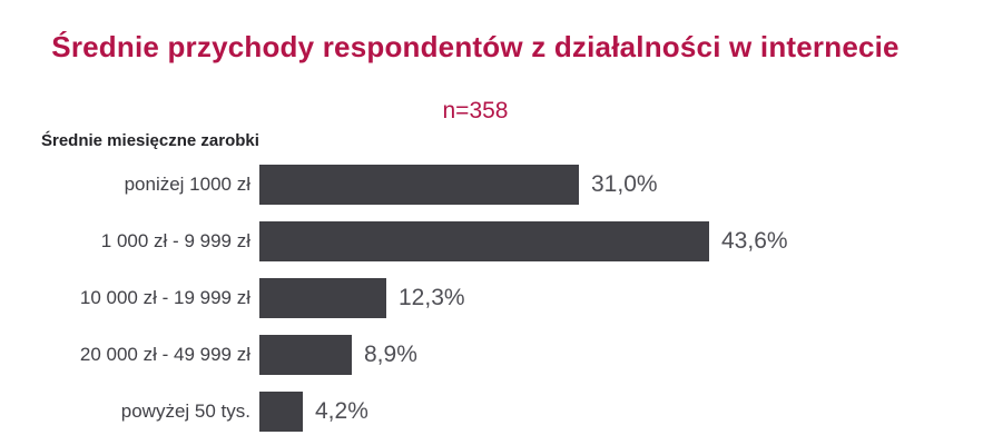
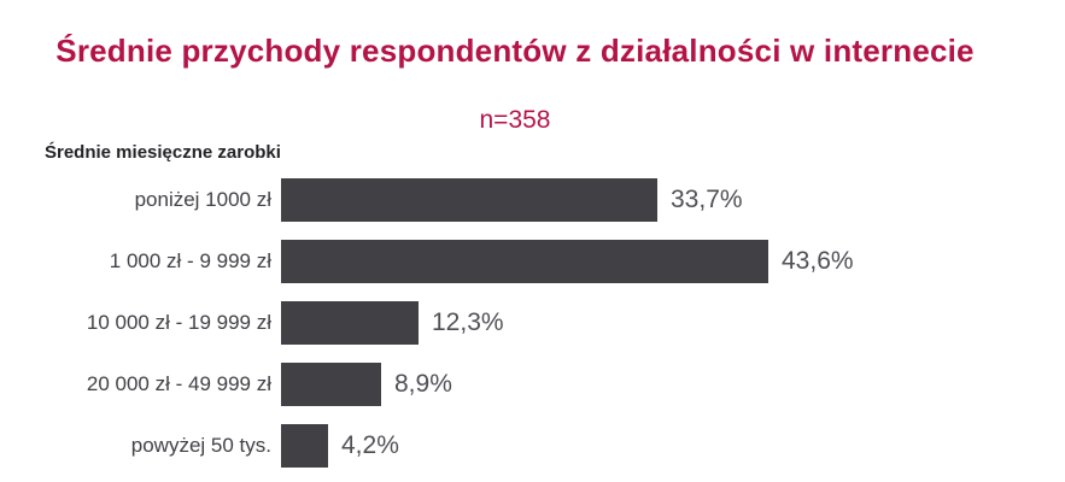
poniżej 1000 zł: 31,0% -> 33,7%
